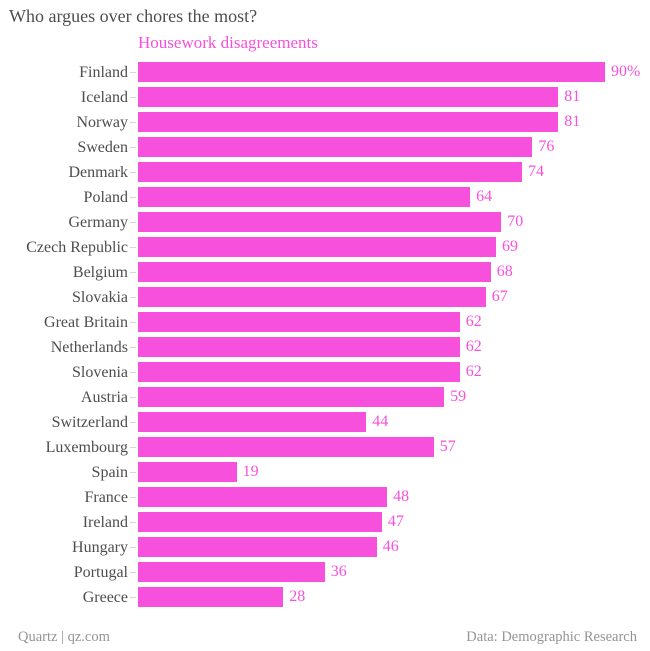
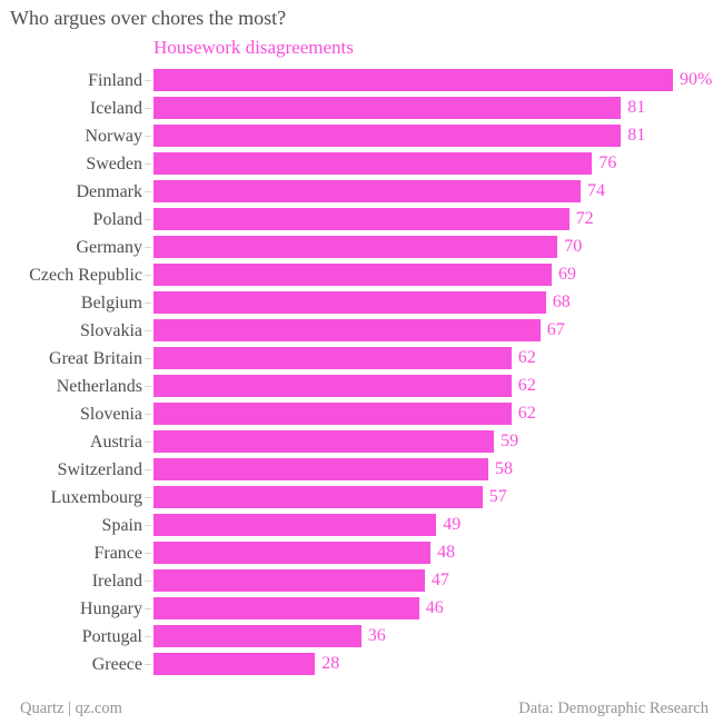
Poland: 64 -> 72
Switzerland: 44 -> 58
Spain: 19 -> 49
